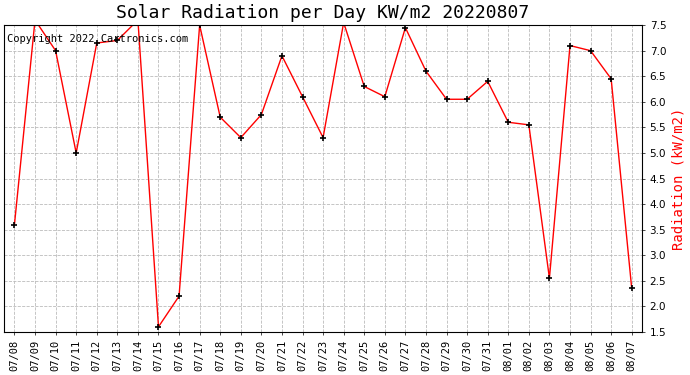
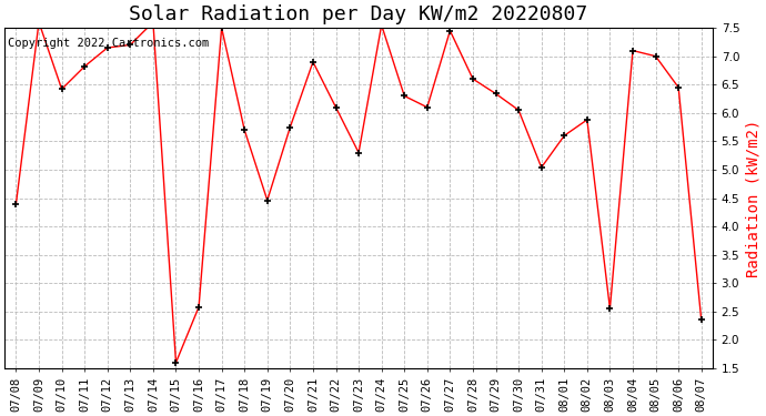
07/08: 3.60 -> 4.40
07/10: 7.00 -> 6.42
07/11: 5.00 -> 6.82
07/16: 2.20 -> 2.58
07/19: 5.30 -> 4.46
07/29: 6.05 -> 6.34
07/31: 6.40 -> 5.04
08/02: 5.55 -> 5.88
